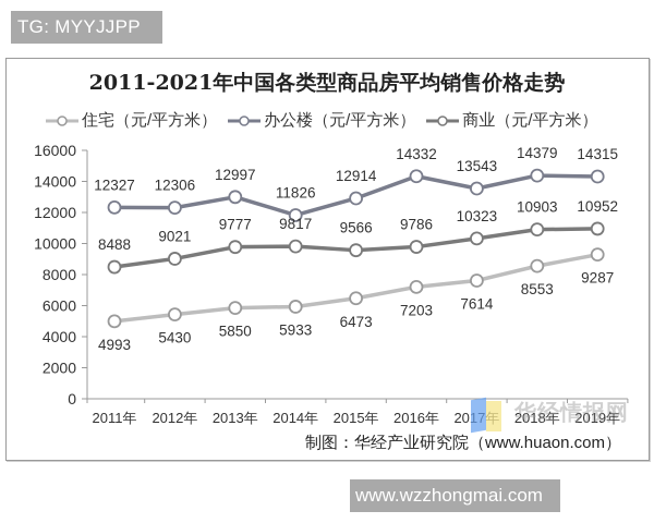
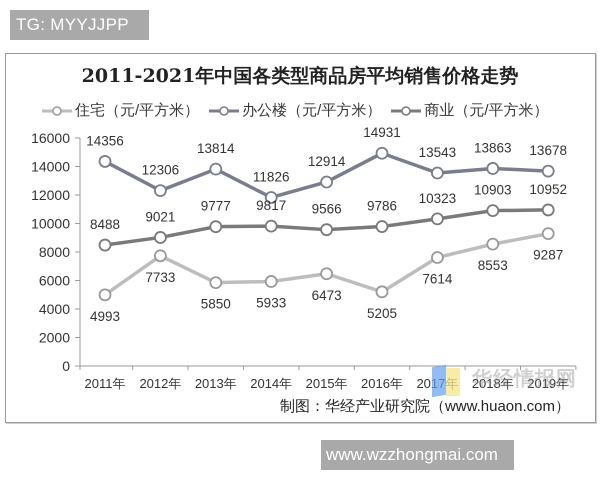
办公楼（元/平方米）/2011年: 12327 -> 14356
住宅（元/平方米）/2012年: 5430 -> 7733
办公楼（元/平方米）/2013年: 12997 -> 13814
住宅（元/平方米）/2016年: 7203 -> 5205
办公楼（元/平方米）/2016年: 14332 -> 14931
办公楼（元/平方米）/2018年: 14379 -> 13863
办公楼（元/平方米）/2019年: 14315 -> 13678
